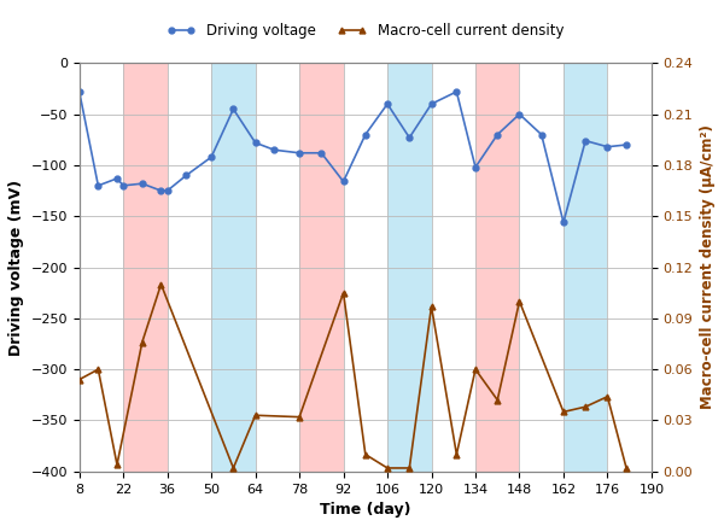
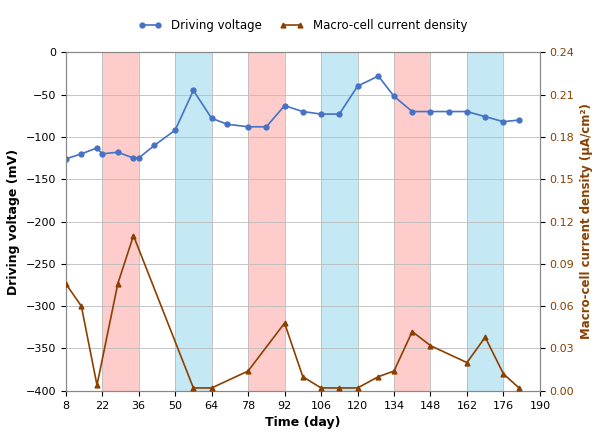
Driving voltage/8: -28 -> -126
Macro-cell current density/8: 0.054 -> 0.076
Macro-cell current density/64: 0.033 -> 0.002
Macro-cell current density/78: 0.032 -> 0.014
Driving voltage/92: -116 -> -63
Macro-cell current density/92: 0.105 -> 0.048
Driving voltage/106: -40 -> -73
Macro-cell current density/120: 0.097 -> 0.002
Driving voltage/134: -102 -> -52
Macro-cell current density/134: 0.060 -> 0.014
Driving voltage/148: -50 -> -70
Macro-cell current density/148: 0.100 -> 0.032
Driving voltage/162: -156 -> -70
Macro-cell current density/162: 0.035 -> 0.020
Macro-cell current density/176: 0.044 -> 0.012
